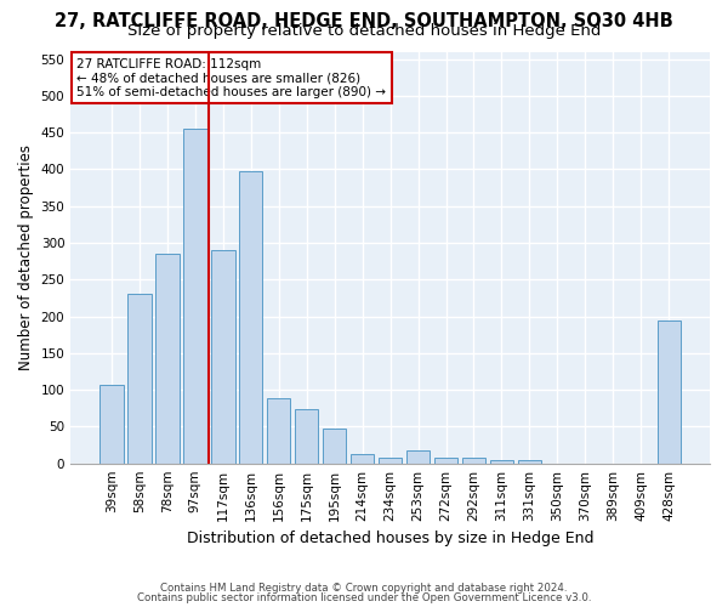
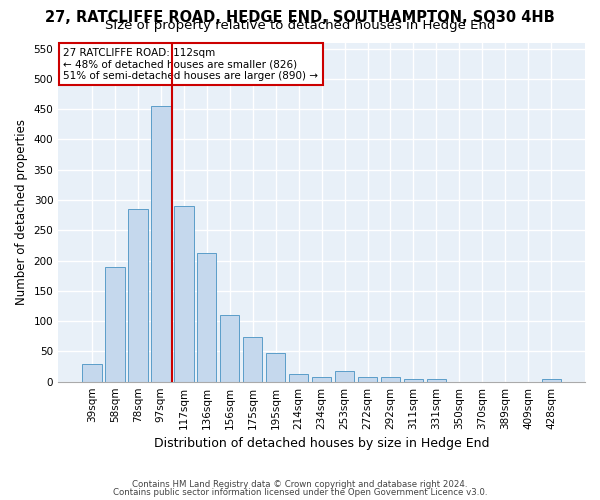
39sqm: 106 -> 30
58sqm: 230 -> 190
136sqm: 398 -> 212
156sqm: 88 -> 110
428sqm: 194 -> 5
